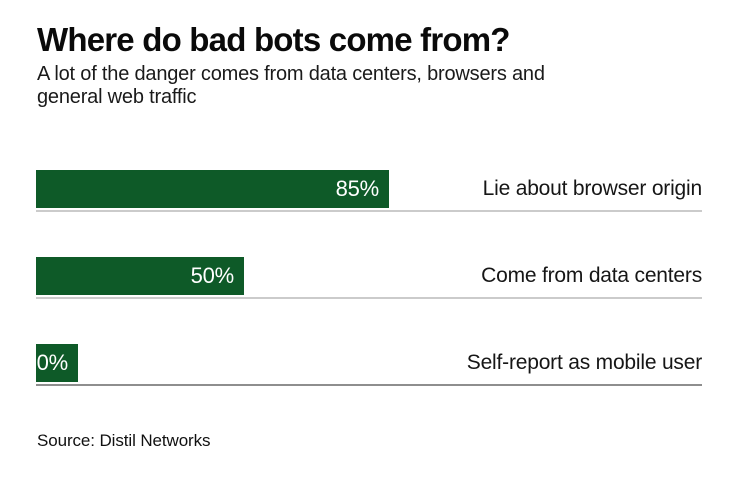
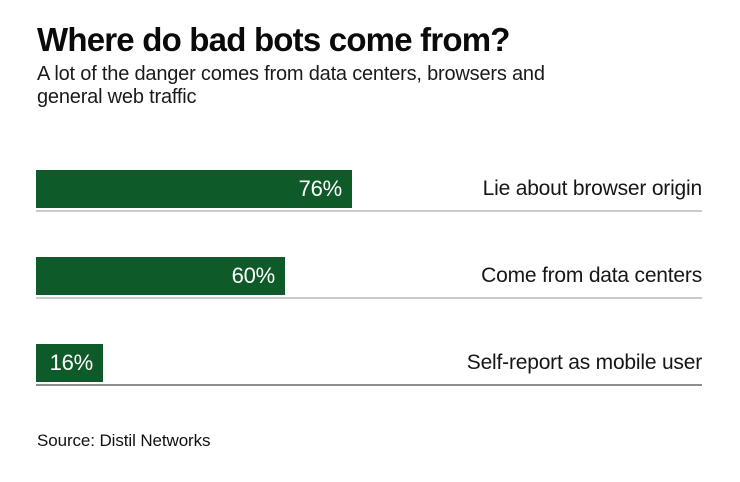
Lie about browser origin: 85% -> 76%
Come from data centers: 50% -> 60%
Self-report as mobile user: 10% -> 16%
